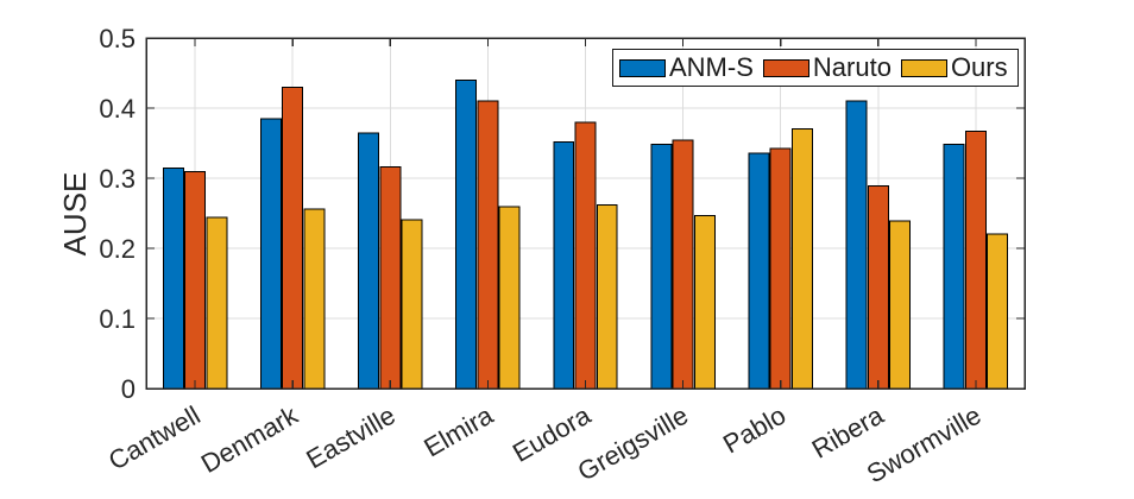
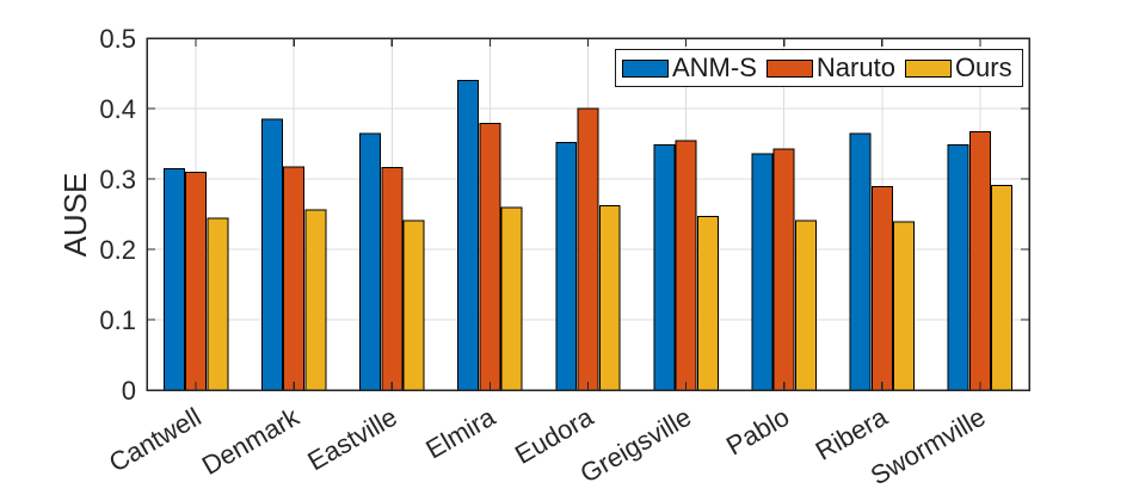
Naruto/Denmark: 0.43 -> 0.32
Naruto/Elmira: 0.41 -> 0.38
Naruto/Eudora: 0.38 -> 0.40
Ours/Pablo: 0.37 -> 0.24
ANM-S/Ribera: 0.41 -> 0.36
Ours/Swormville: 0.22 -> 0.29
